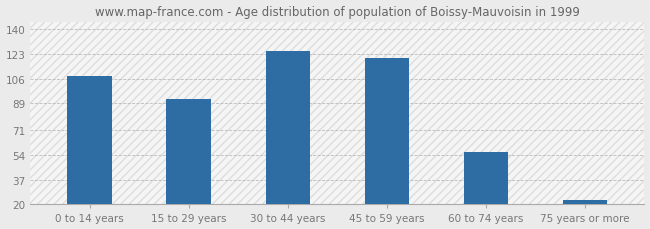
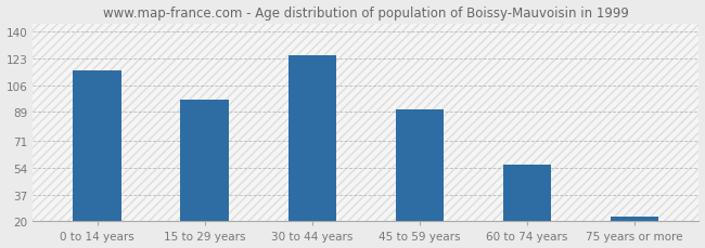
0 to 14 years: 108 -> 115
15 to 29 years: 92 -> 97
45 to 59 years: 120 -> 91
